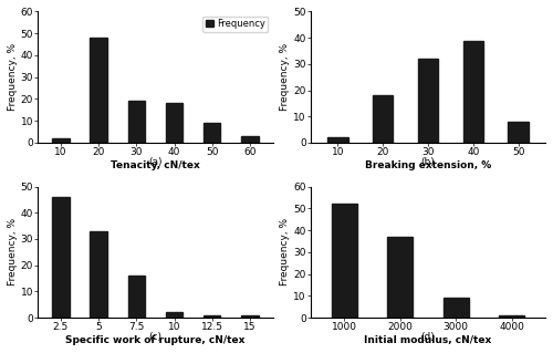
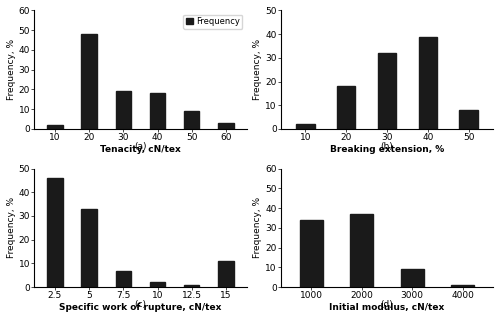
7.5: 16 -> 7
15: 1 -> 11
1000: 52 -> 34
